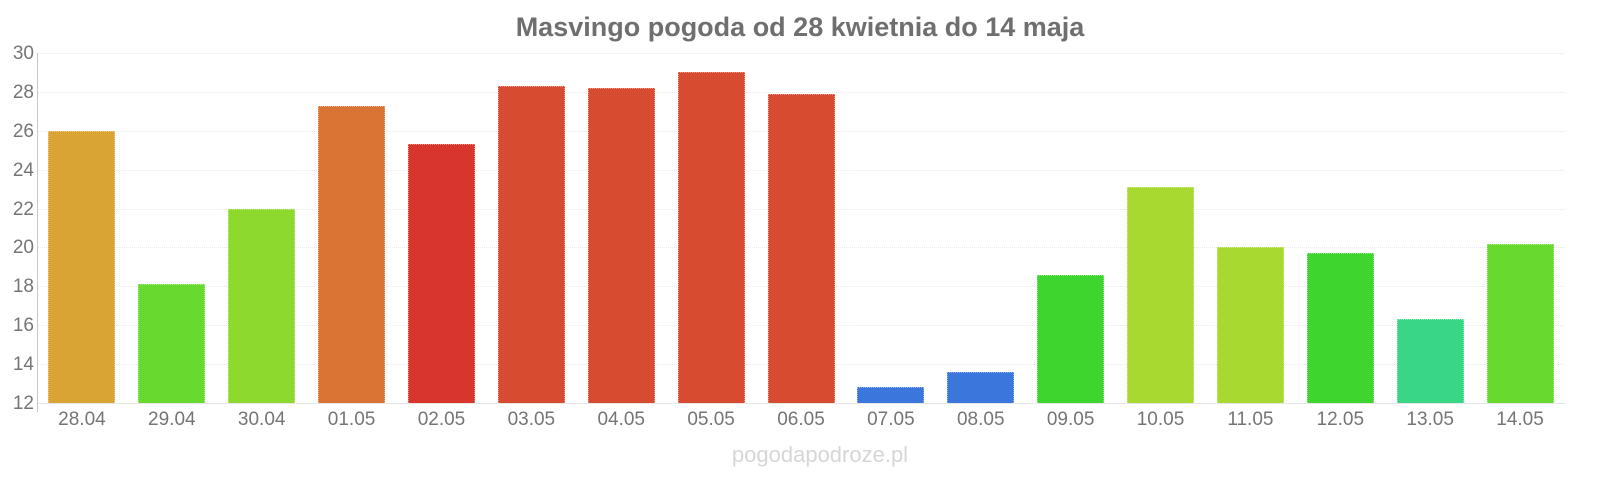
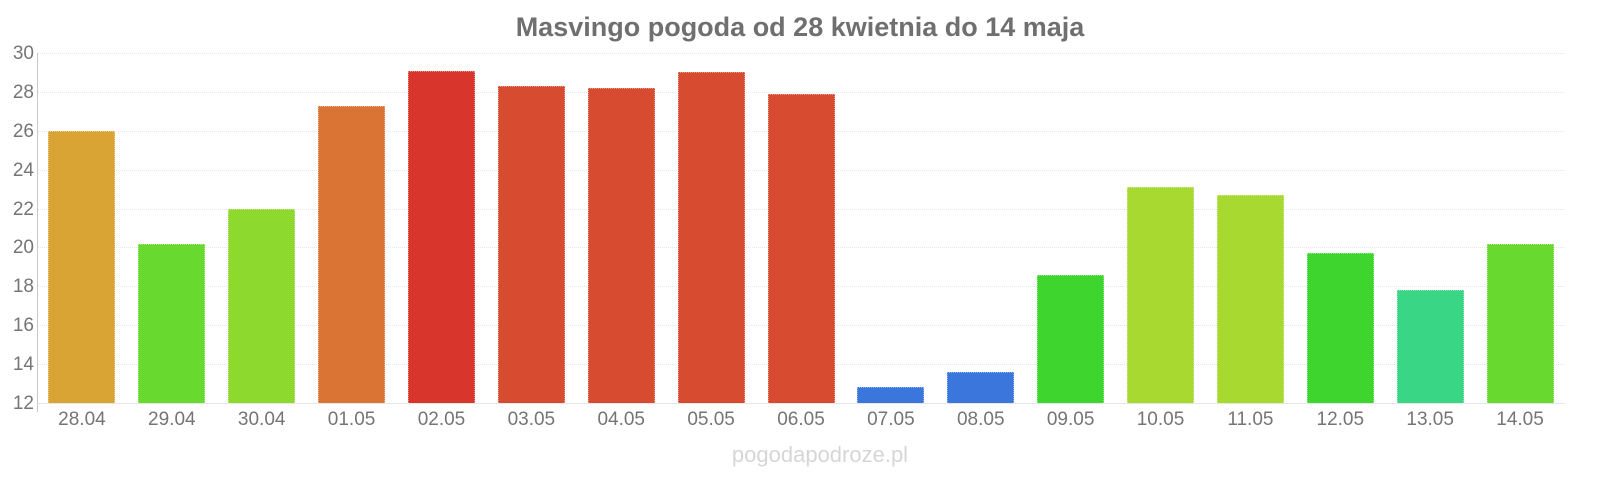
29.04: 18.1 -> 20.2
02.05: 25.3 -> 29.1
11.05: 20.0 -> 22.7
13.05: 16.3 -> 17.8
